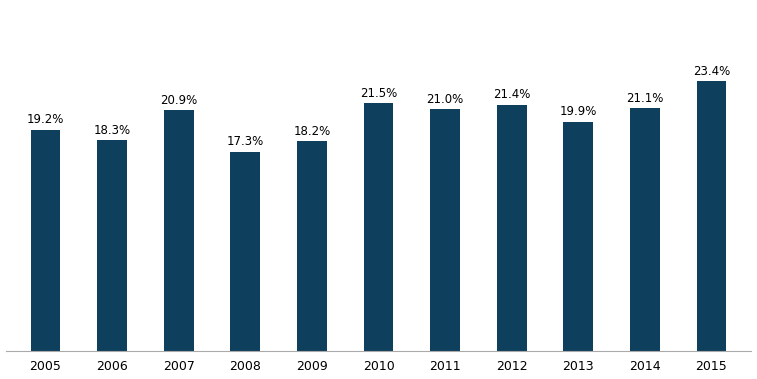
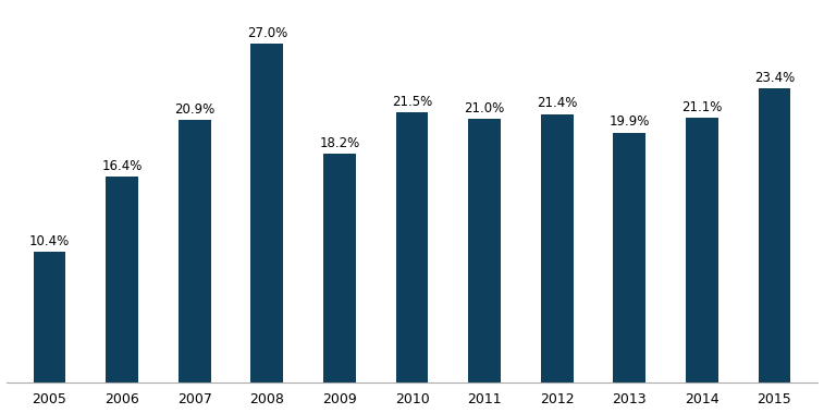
2005: 19.2% -> 10.4%
2006: 18.3% -> 16.4%
2008: 17.3% -> 27.0%
